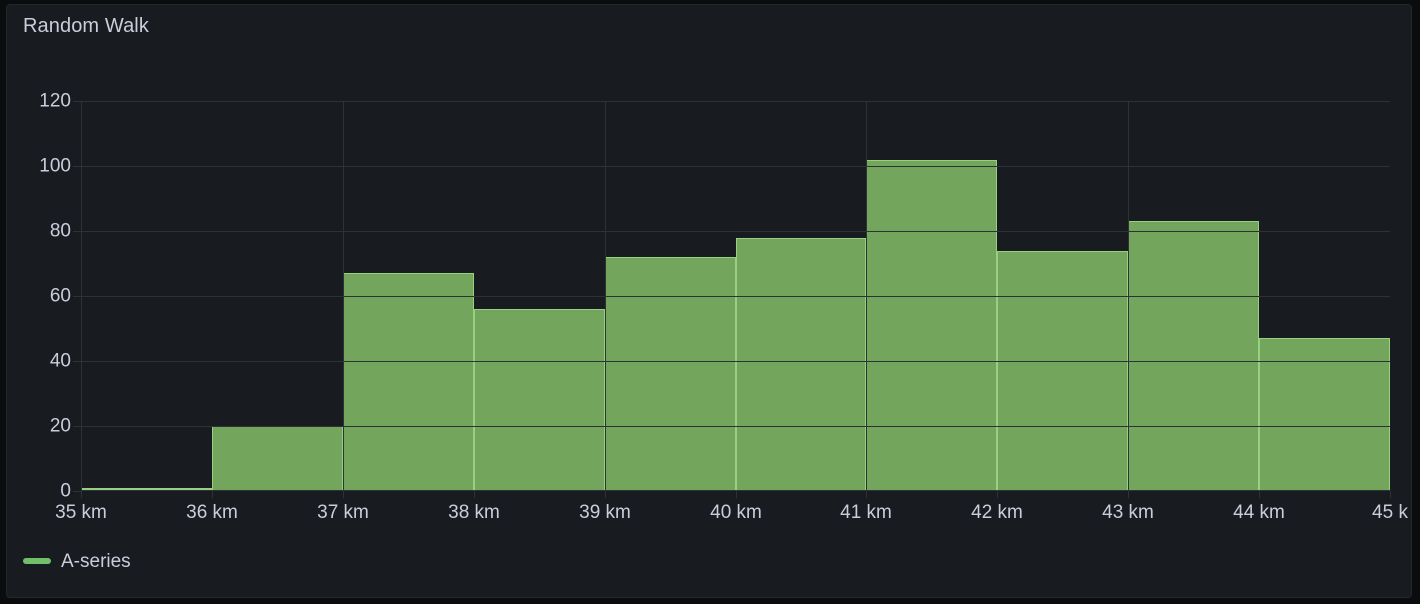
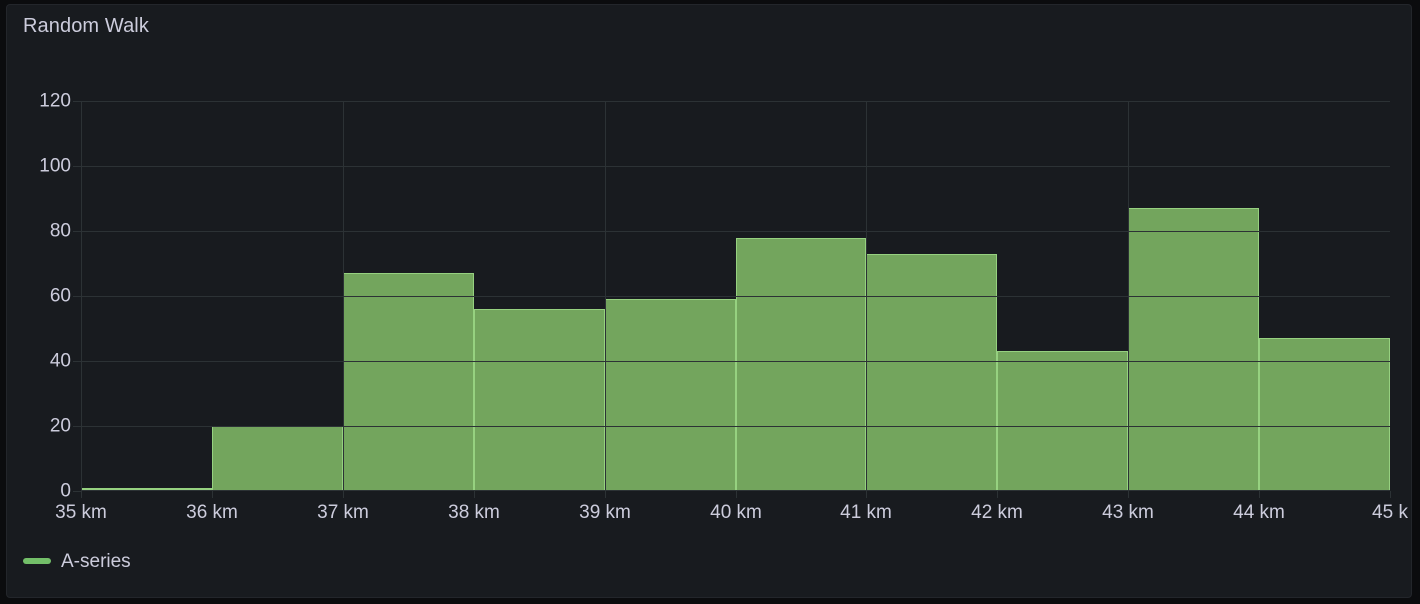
39 km: 72 -> 59
41 km: 102 -> 73
42 km: 74 -> 43
43 km: 83 -> 87
